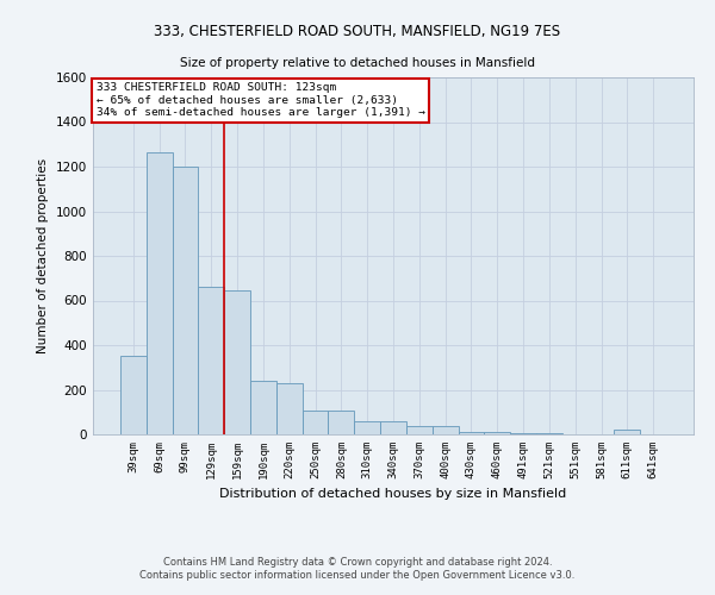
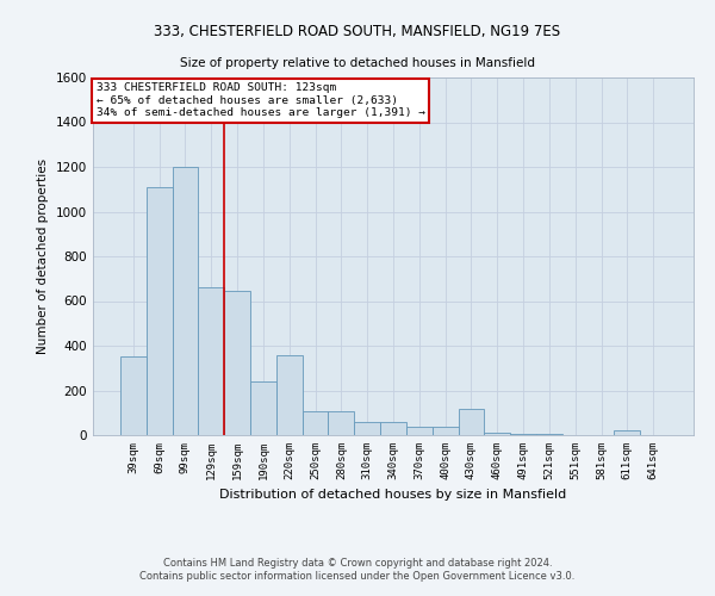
69sqm: 1260 -> 1110
220sqm: 230 -> 360
430sqm: 10 -> 120
